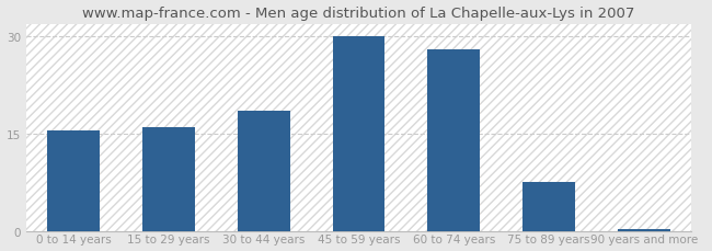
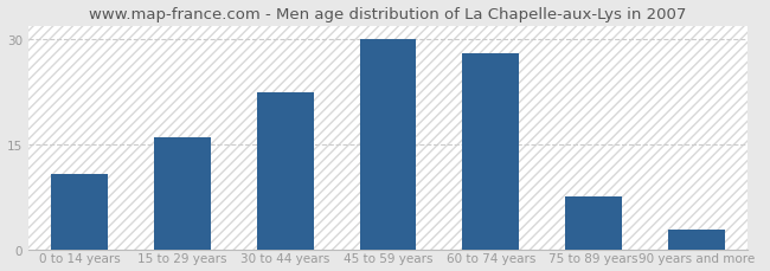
0 to 14 years: 15.5 -> 10.8
30 to 44 years: 18.5 -> 22.4
90 years and more: 0.3 -> 2.8
